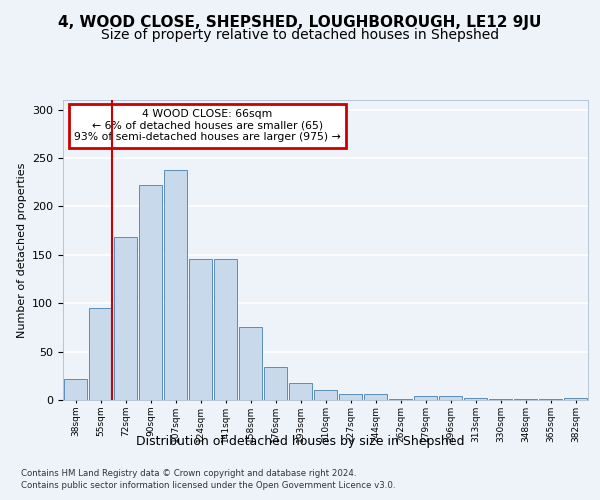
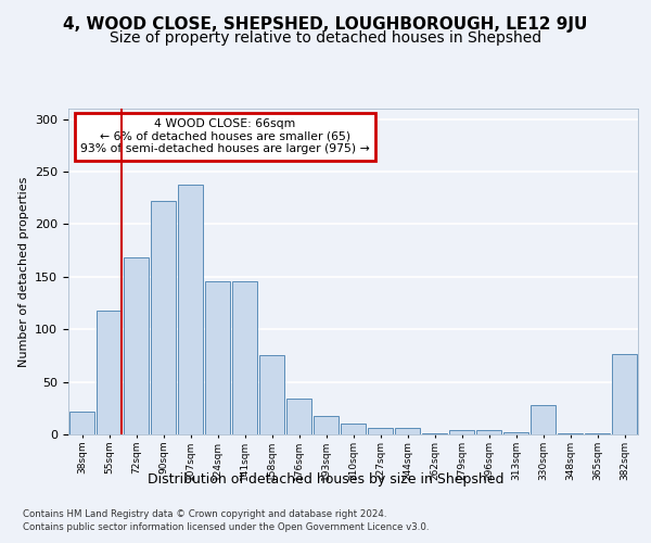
55sqm: 95 -> 118
330sqm: 1 -> 28
382sqm: 2 -> 76
